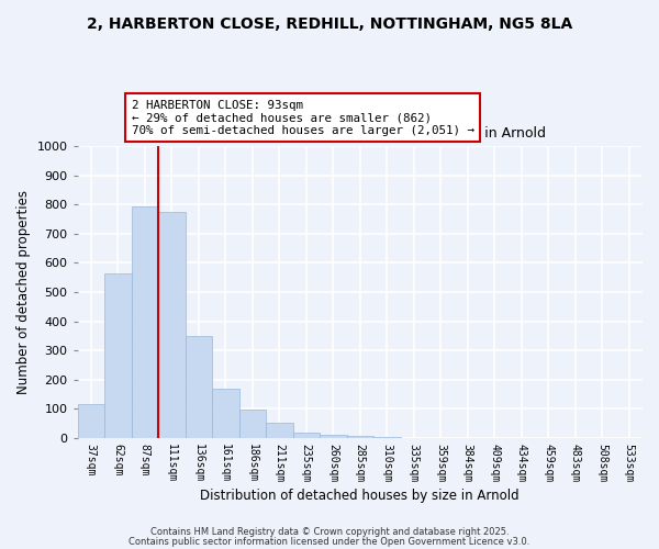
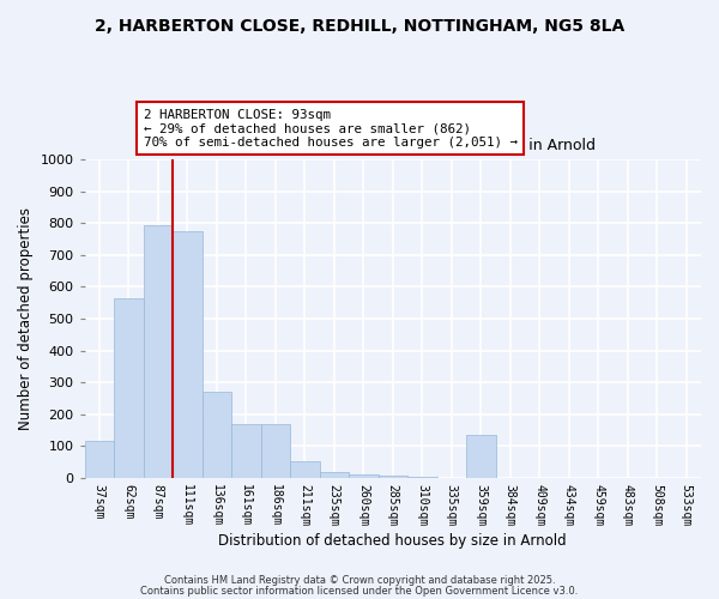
136sqm: 350 -> 270
186sqm: 98 -> 170
359sqm: 1 -> 135
